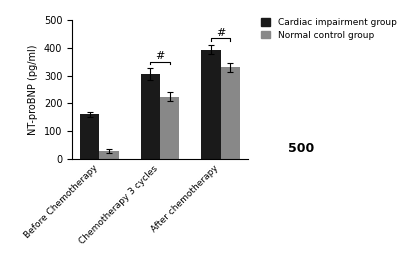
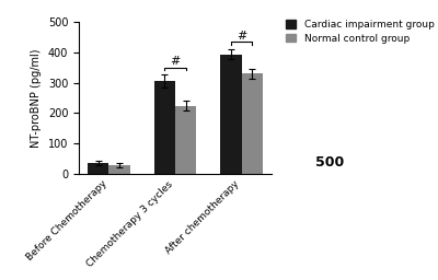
Cardiac impairment group/Before Chemotherapy: 160 -> 35
